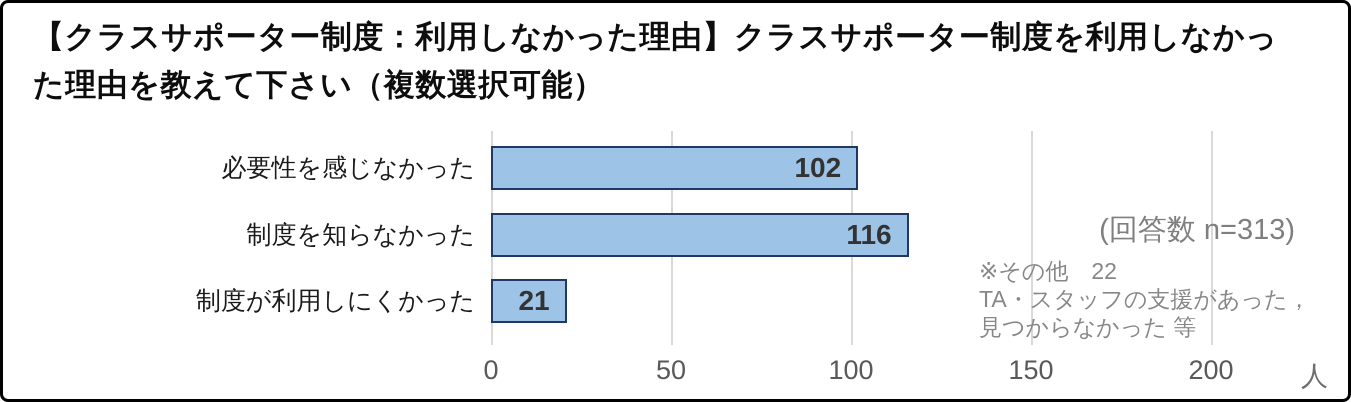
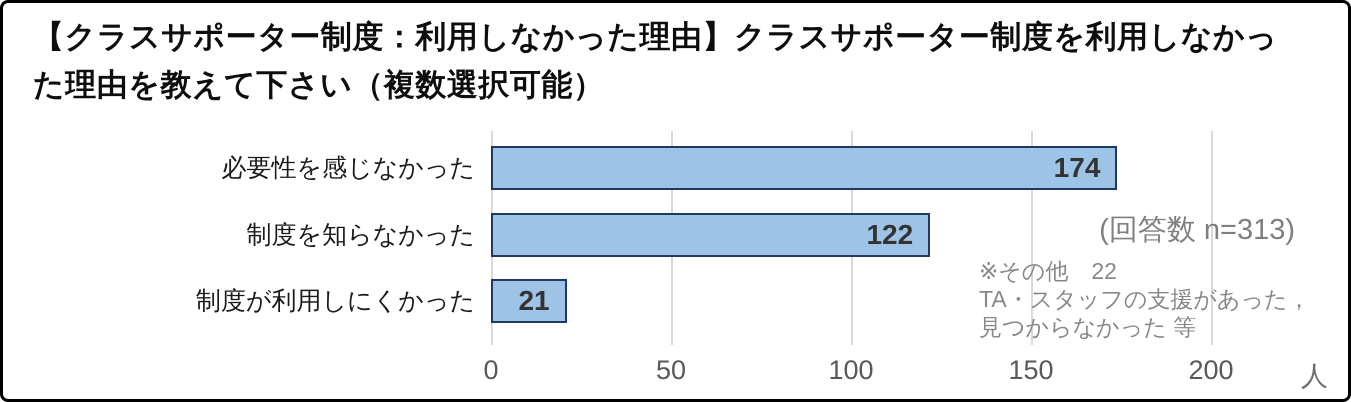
必要性を感じなかった: 102 -> 174
制度を知らなかった: 116 -> 122
